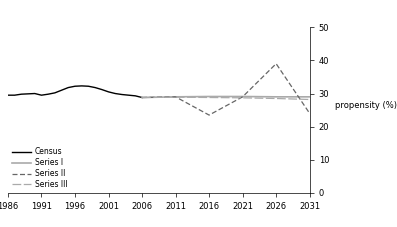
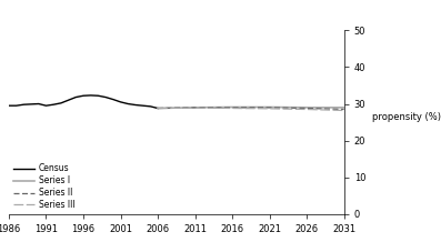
Series II/2016: 23.5 -> 29.0
Series II/2026: 39.0 -> 28.8
Series II/2031: 24.0 -> 28.5
